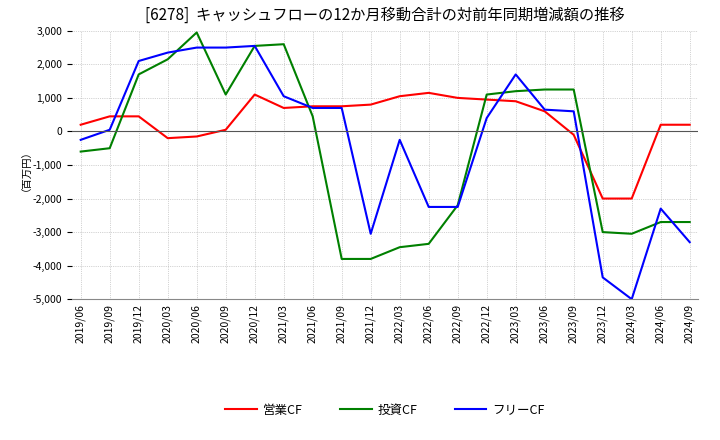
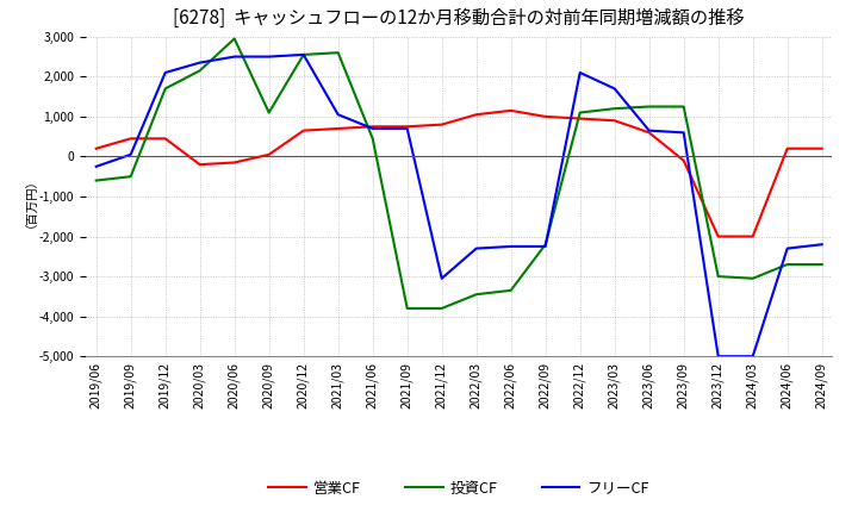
営業CF/2020/12: 1,100 -> 650
フリーCF/2022/03: -250 -> -2,300
フリーCF/2022/12: 400 -> 2,100
フリーCF/2023/12: -4,350 -> -5,000
フリーCF/2024/09: -3,300 -> -2,200
